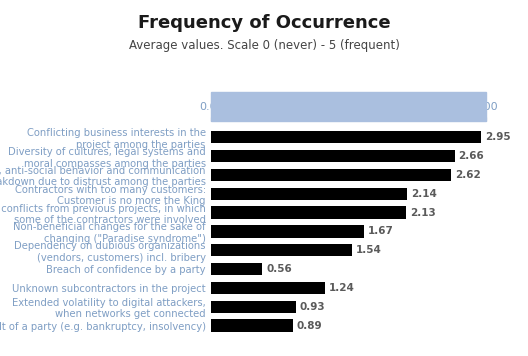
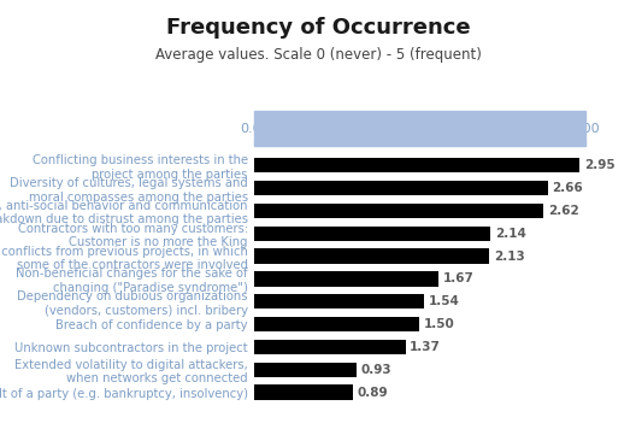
Breach of confidence by a party: 0.56 -> 1.50
Unknown subcontractors in the project: 1.24 -> 1.37
